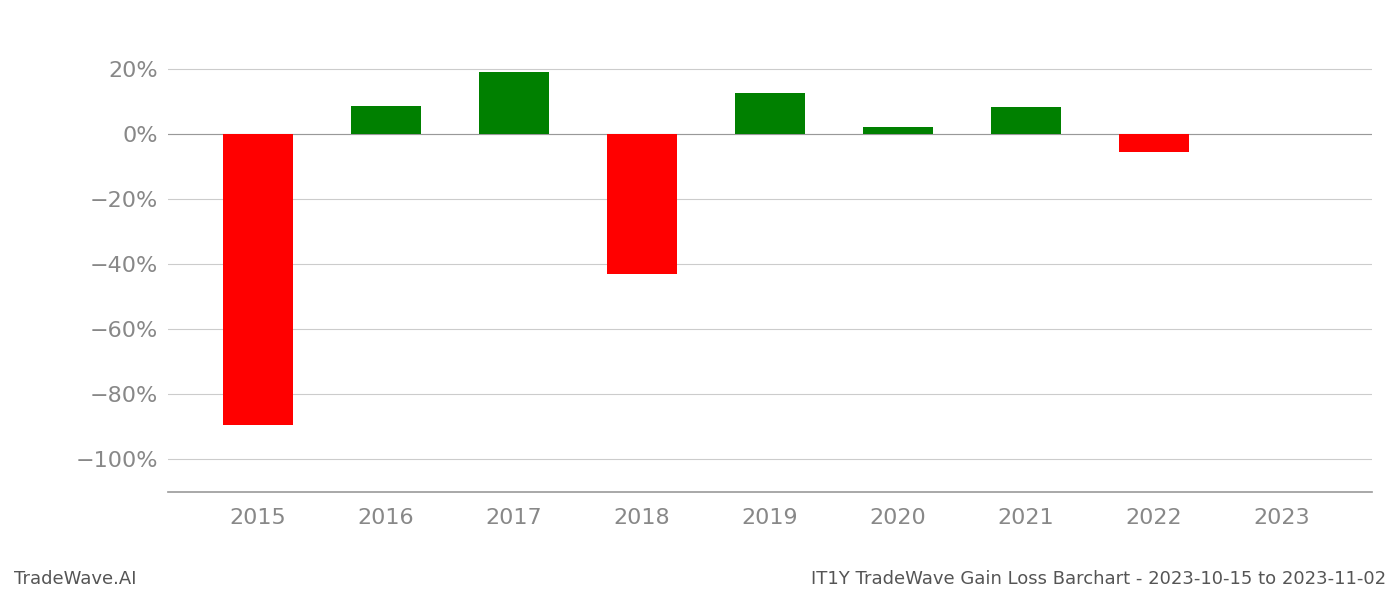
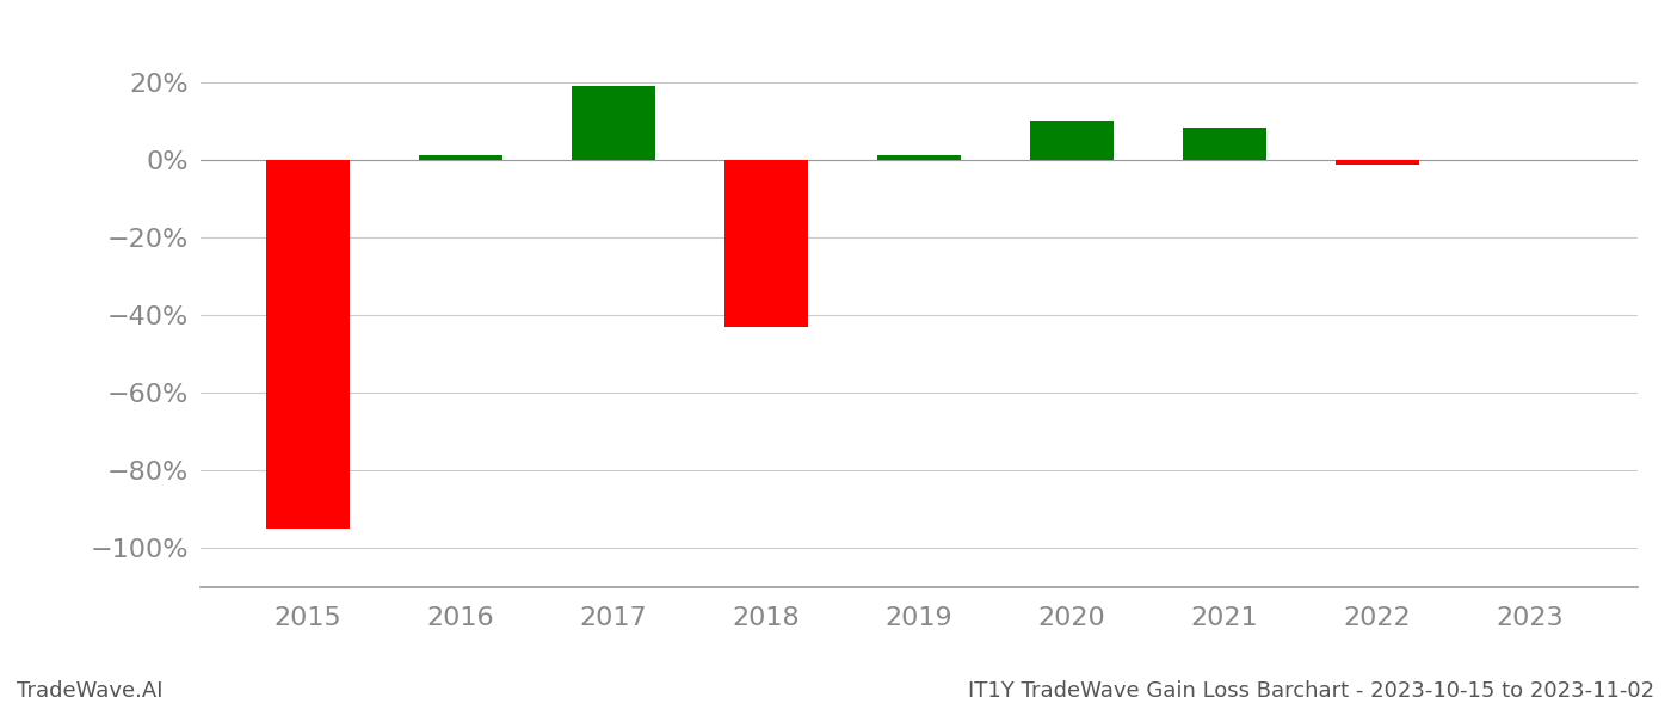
2015: -89.5% -> -95.0%
2016: 8.5% -> 1.2%
2019: 12.5% -> 1.2%
2020: 2.0% -> 10.0%
2022: -5.5% -> -1.2%
